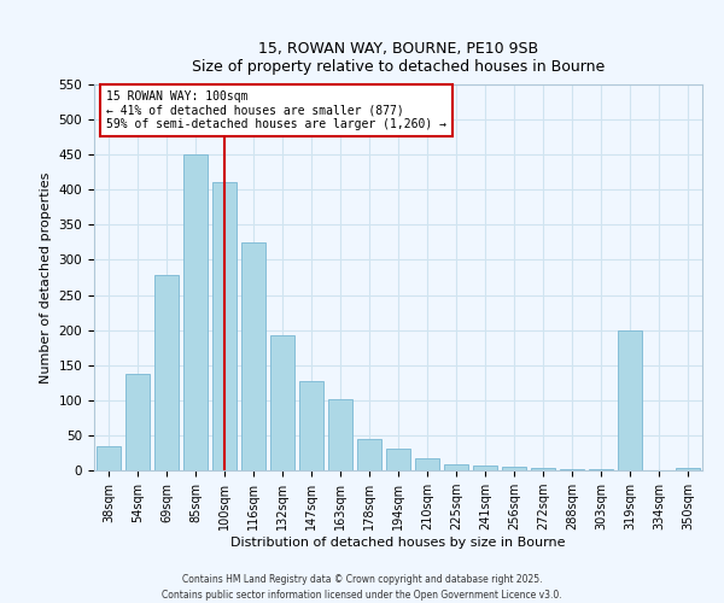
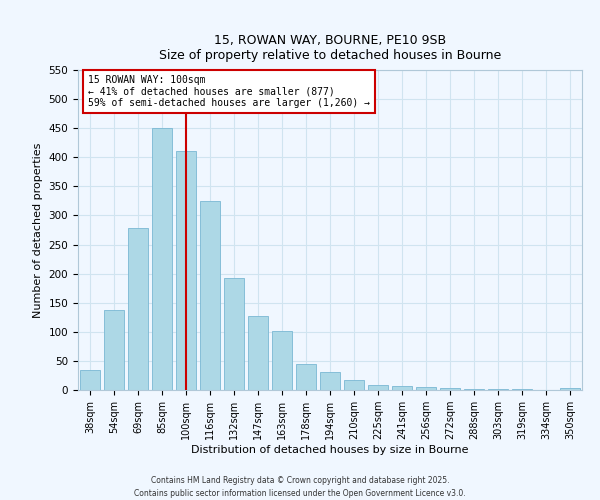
319sqm: 200 -> 1
